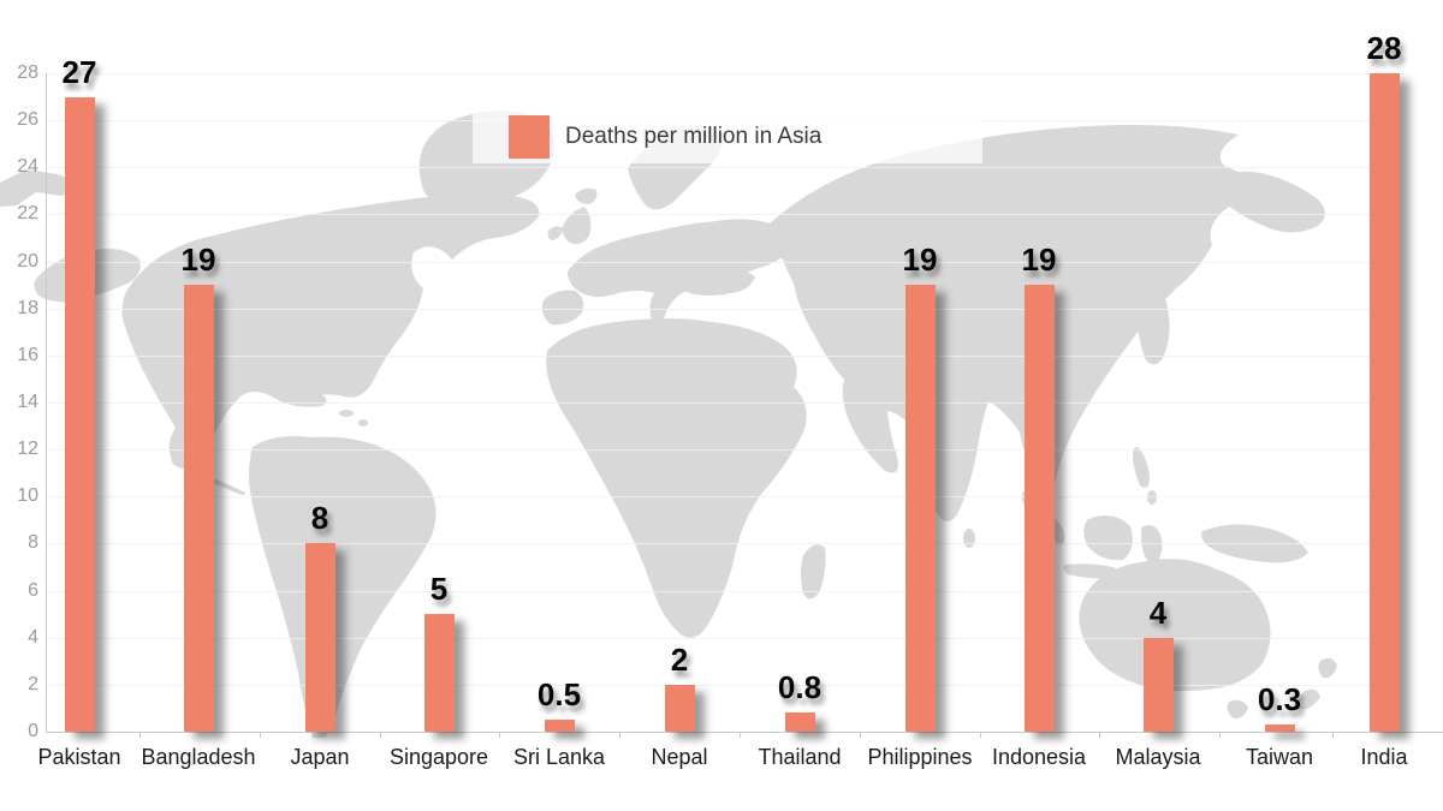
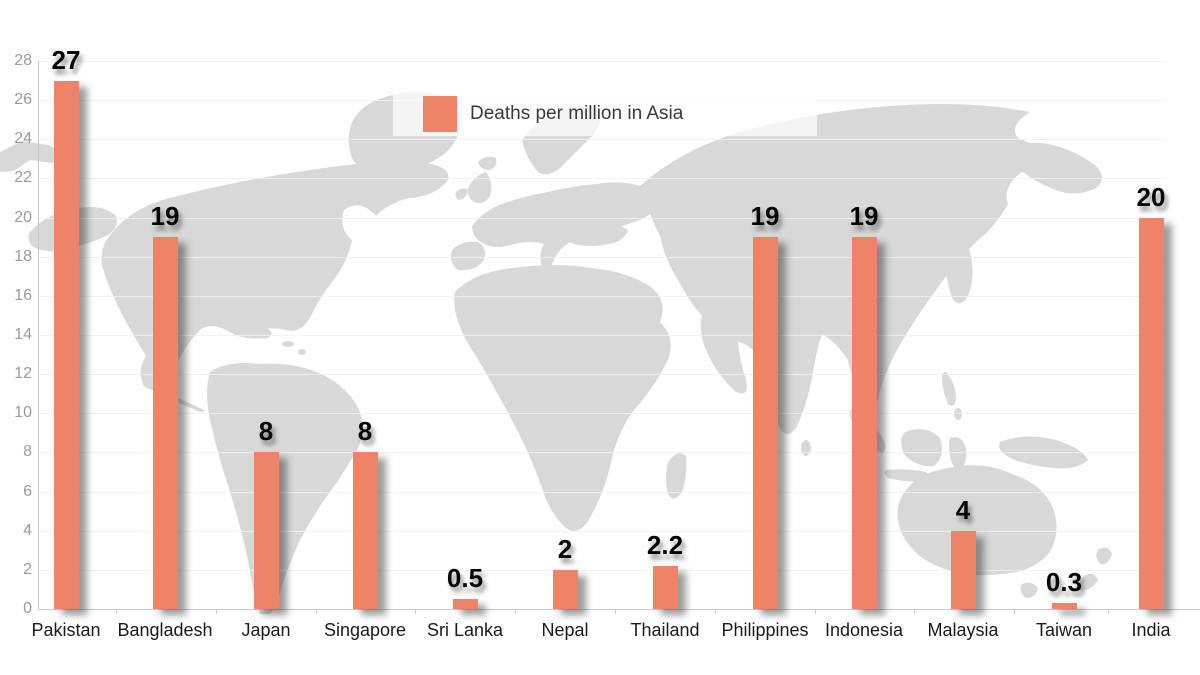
Singapore: 5 -> 8
Thailand: 0.8 -> 2.2
India: 28 -> 20
